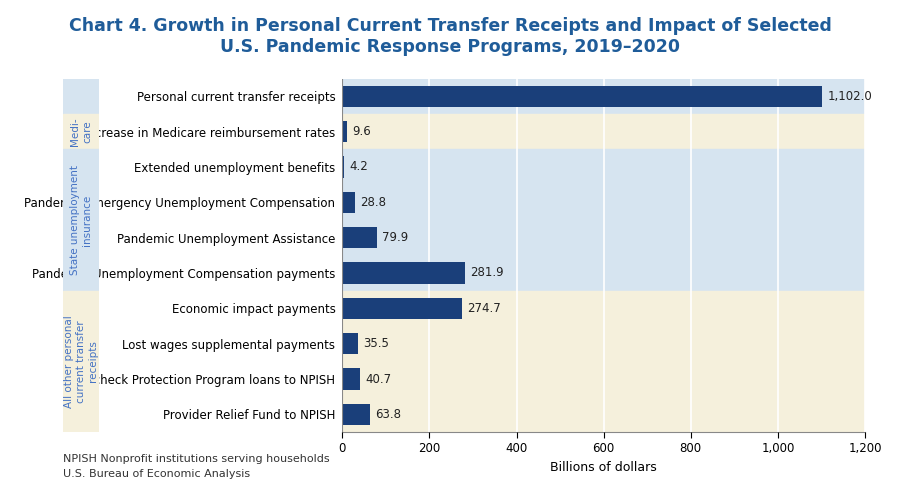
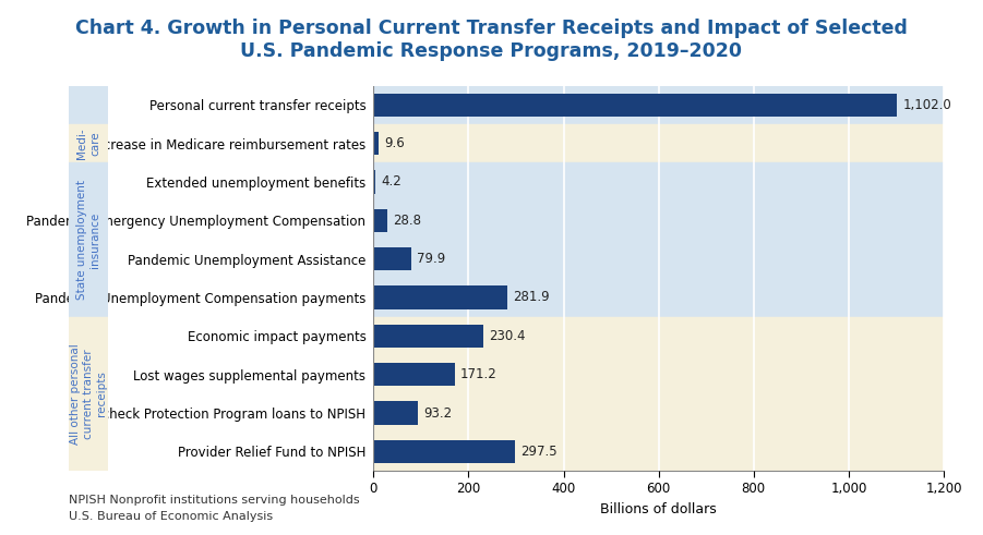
Economic impact payments: 274.7 -> 230.4
Lost wages supplemental payments: 35.5 -> 171.2
Paycheck Protection Program loans to NPISH: 40.7 -> 93.2
Provider Relief Fund to NPISH: 63.8 -> 297.5
